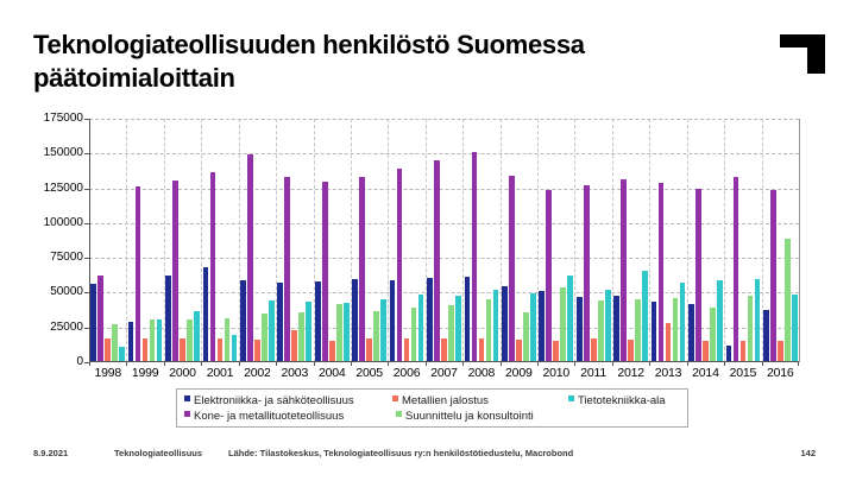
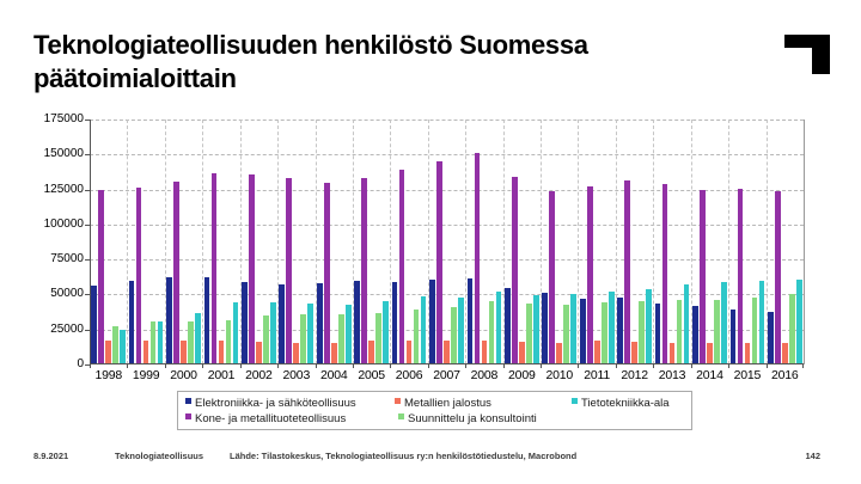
Kone- ja metallituoteteollisuus/1998: 62000 -> 125000
Tietotekniikka-ala/1998: 11000 -> 25000
Elektroniikka- ja sähköteollisuus/1999: 29000 -> 60000
Elektroniikka- ja sähköteollisuus/2001: 68000 -> 62000
Tietotekniikka-ala/2001: 20000 -> 44000
Kone- ja metallituoteteollisuus/2002: 149000 -> 136000
Metallien jalostus/2003: 23000 -> 15000
Suunnittelu ja konsultointi/2004: 42000 -> 36000
Suunnittelu ja konsultointi/2009: 36000 -> 44000
Suunnittelu ja konsultointi/2010: 54000 -> 42000
Tietotekniikka-ala/2010: 62000 -> 50000
Tietotekniikka-ala/2012: 66000 -> 54000
Metallien jalostus/2013: 28000 -> 16000
Suunnittelu ja konsultointi/2014: 39000 -> 46000
Elektroniikka- ja sähköteollisuus/2015: 12000 -> 40000
Kone- ja metallituoteteollisuus/2015: 133000 -> 126000
Suunnittelu ja konsultointi/2016: 89000 -> 50000
Tietotekniikka-ala/2016: 49000 -> 60000
